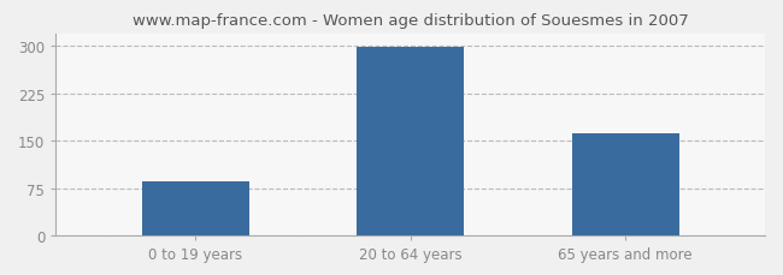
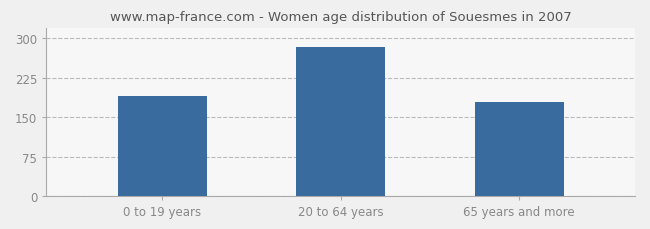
0 to 19 years: 86 -> 190
20 to 64 years: 299 -> 284
65 years and more: 163 -> 180
